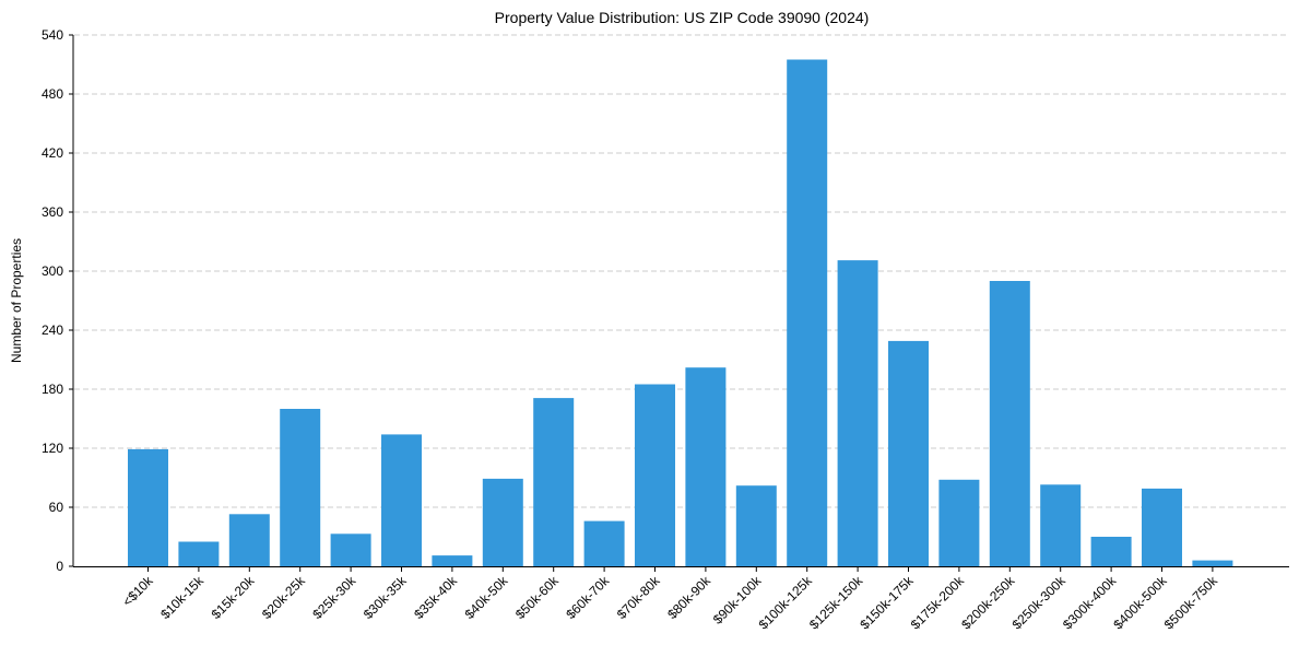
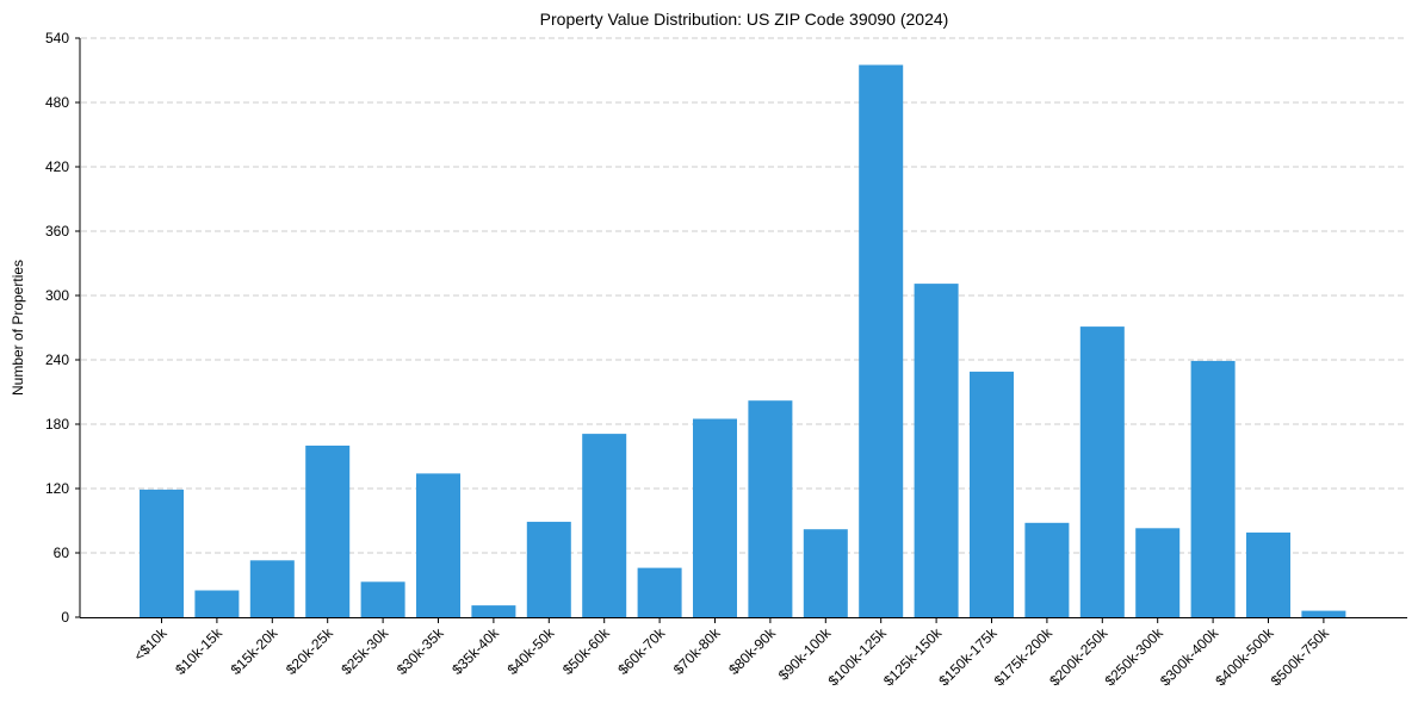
$200k-250k: 290 -> 270
$300k-400k: 30 -> 240
